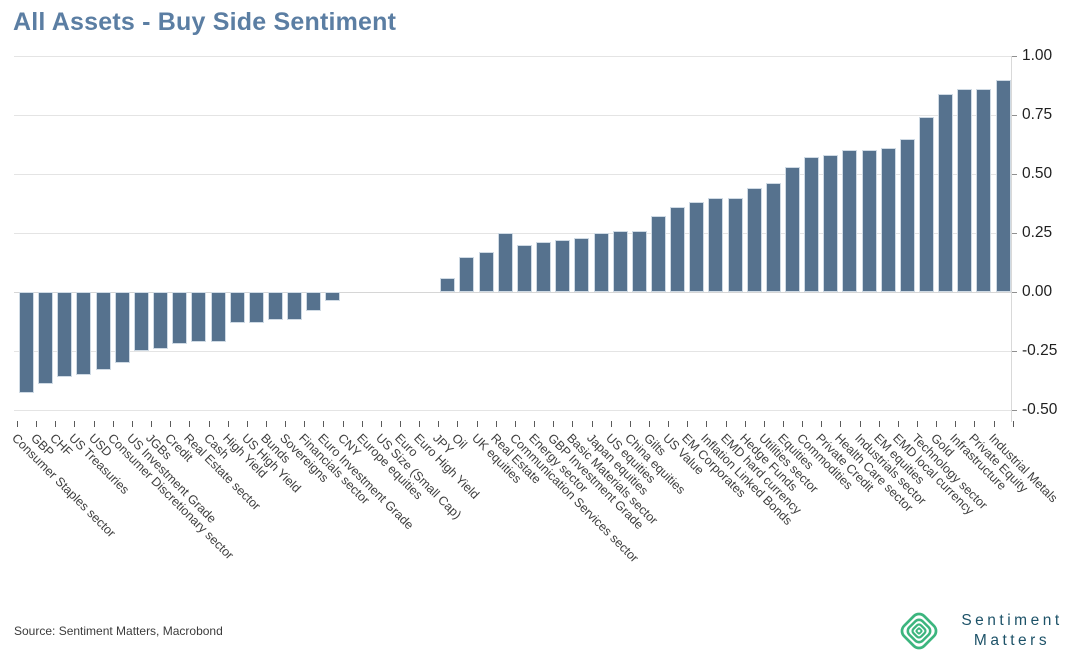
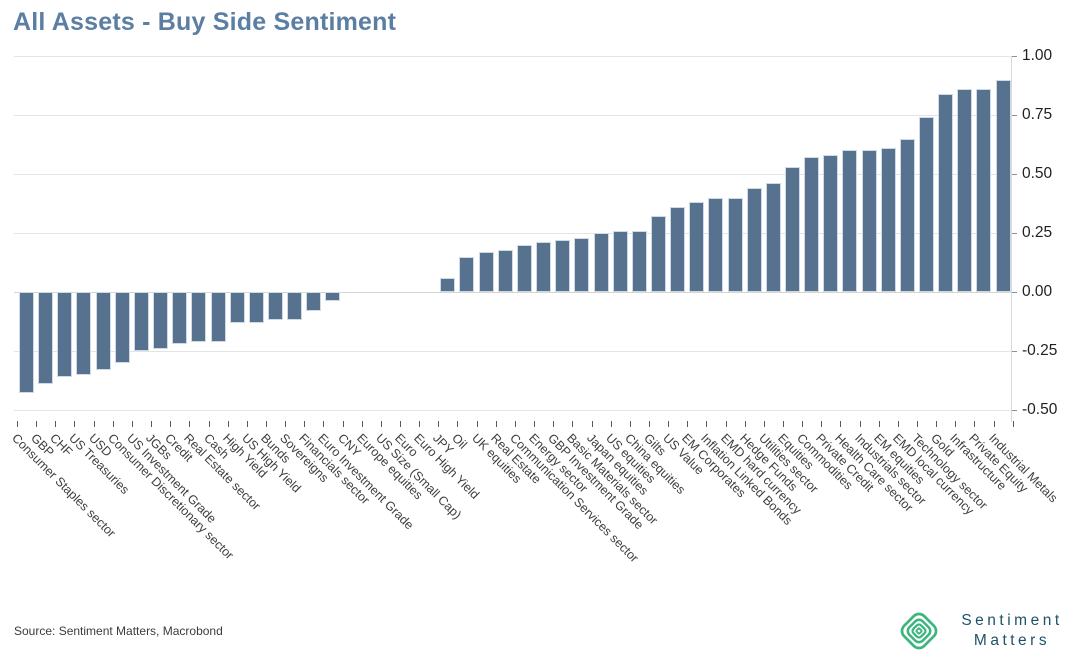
Real Estate: 0.25 -> 0.18
